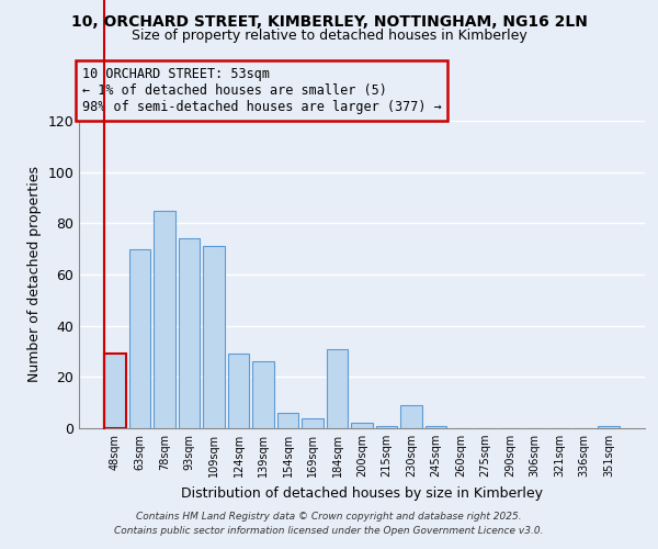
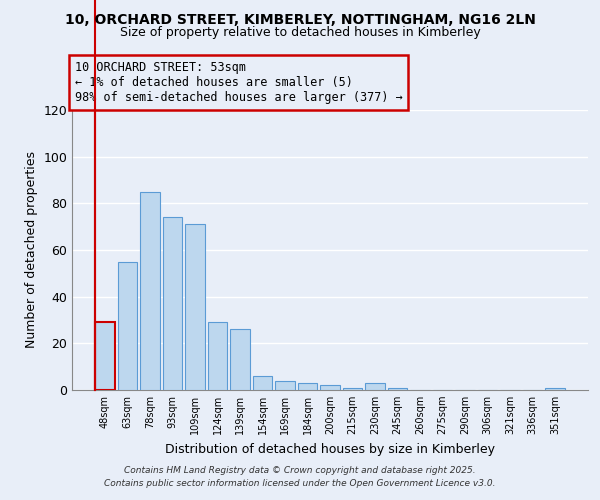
63sqm: 70 -> 55
184sqm: 31 -> 3
230sqm: 9 -> 3
